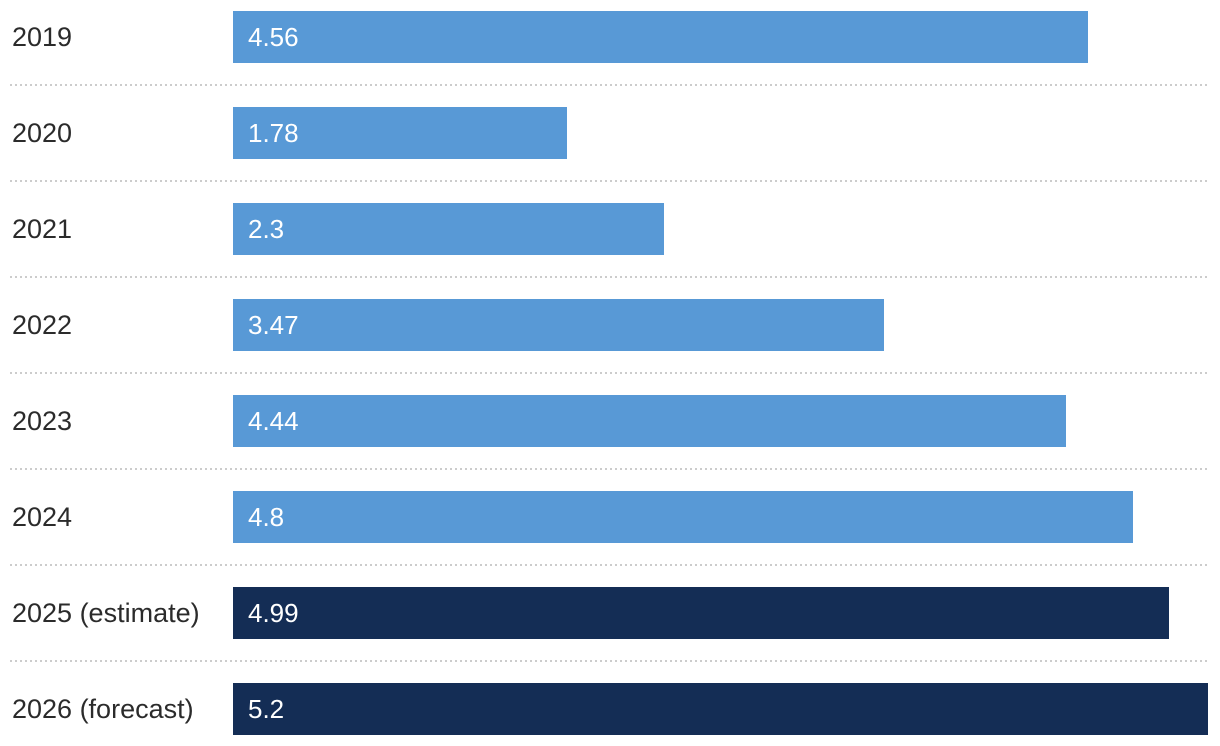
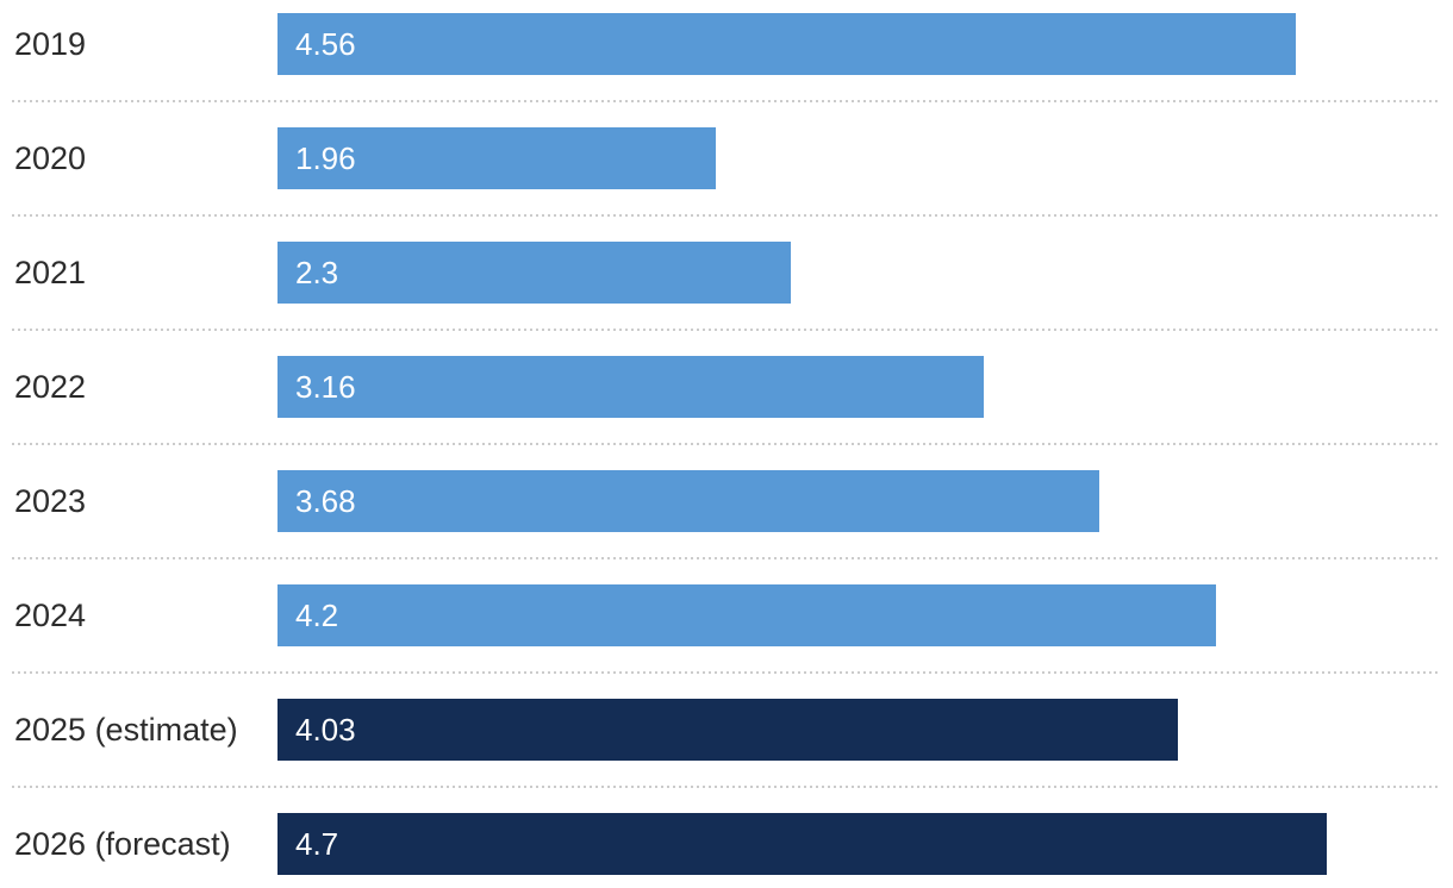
2020: 1.78 -> 1.96
2022: 3.47 -> 3.16
2023: 4.44 -> 3.68
2024: 4.8 -> 4.2
2025 (estimate): 4.99 -> 4.03
2026 (forecast): 5.2 -> 4.7
